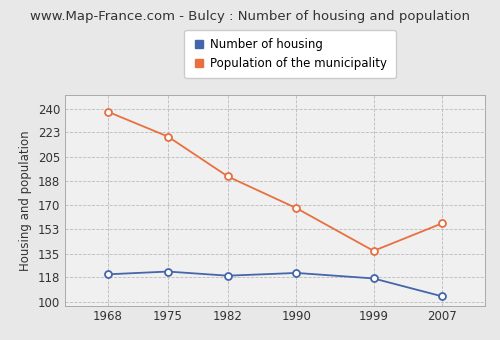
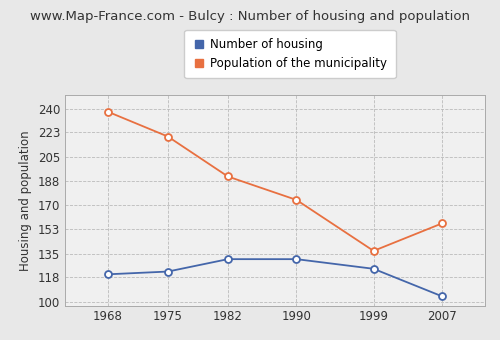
Number of housing/1982: 119 -> 131
Number of housing/1990: 121 -> 131
Population of the municipality/1990: 168 -> 174
Number of housing/1999: 117 -> 124
